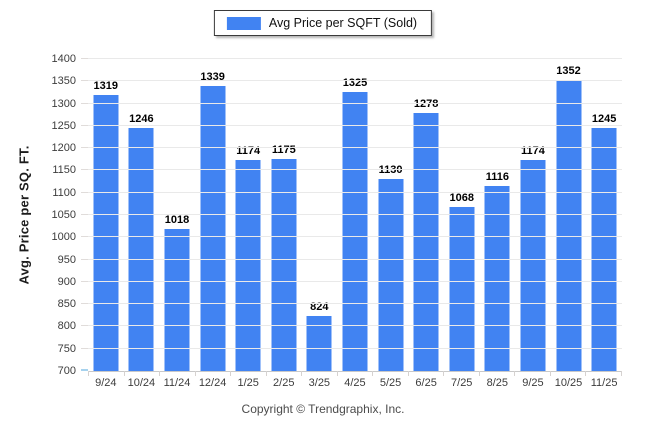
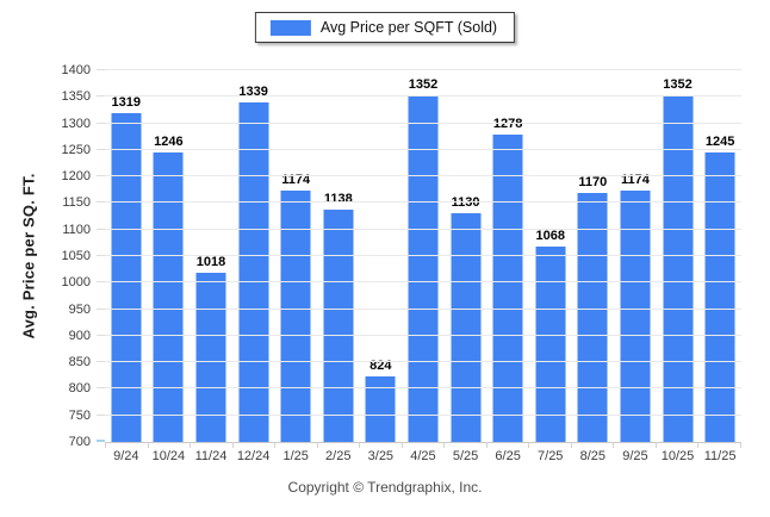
2/25: 1175 -> 1138
4/25: 1325 -> 1352
8/25: 1116 -> 1170
